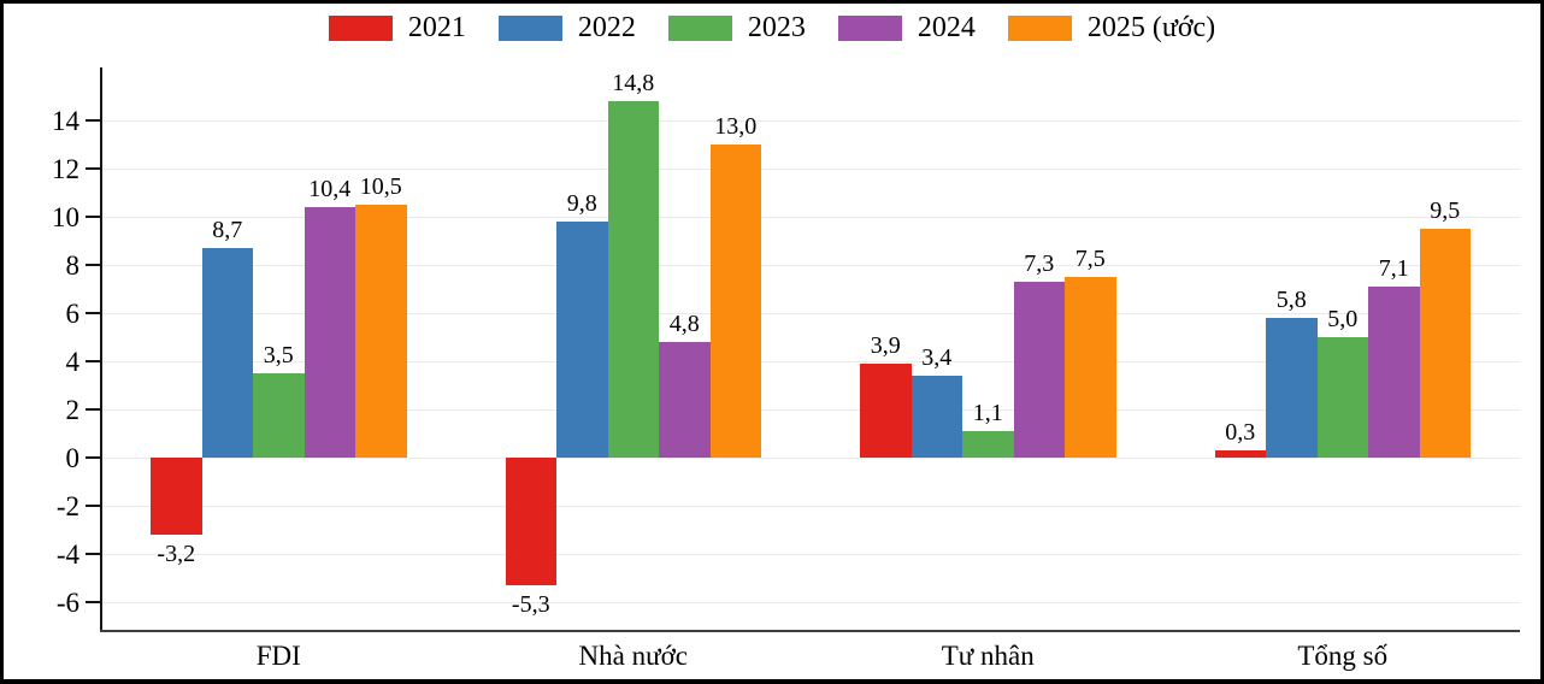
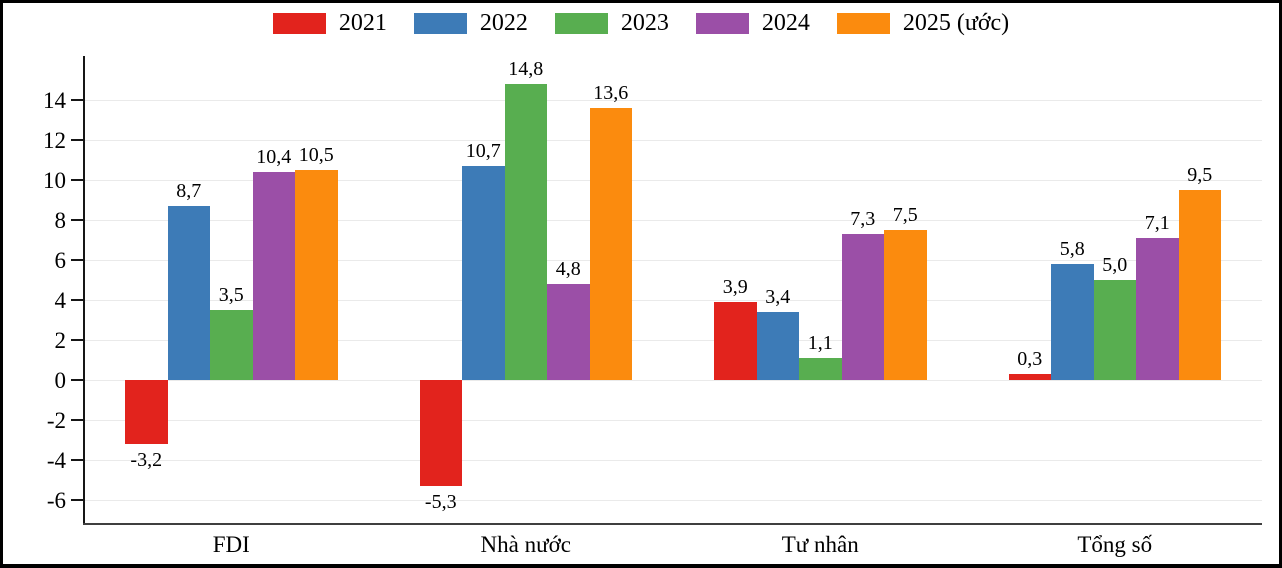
2022/Nhà nước: 9,8 -> 10,7
2025 (ước)/Nhà nước: 13,0 -> 13,6
